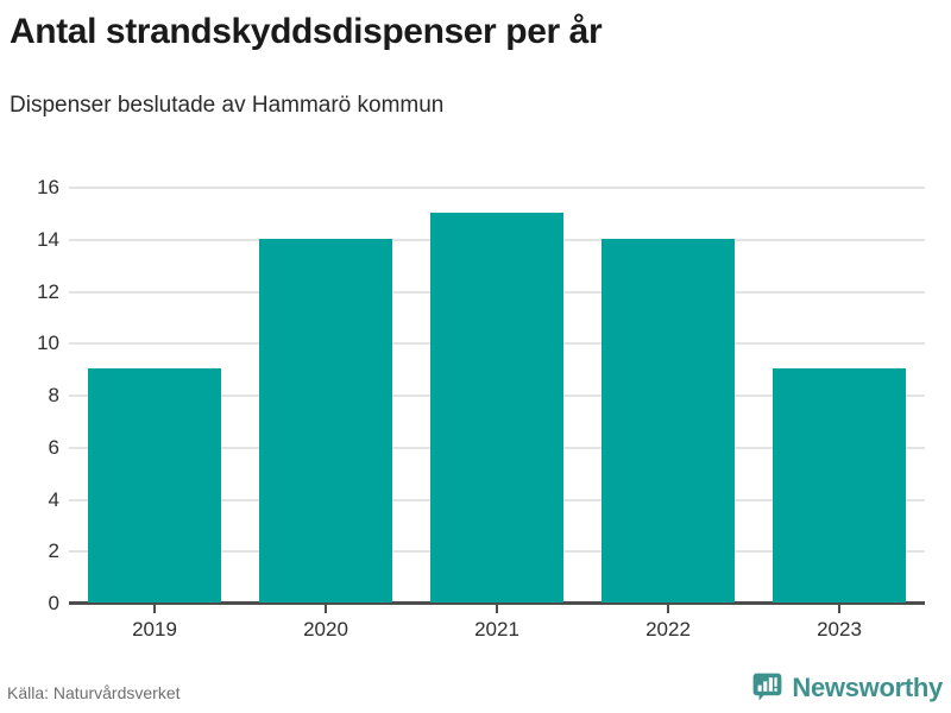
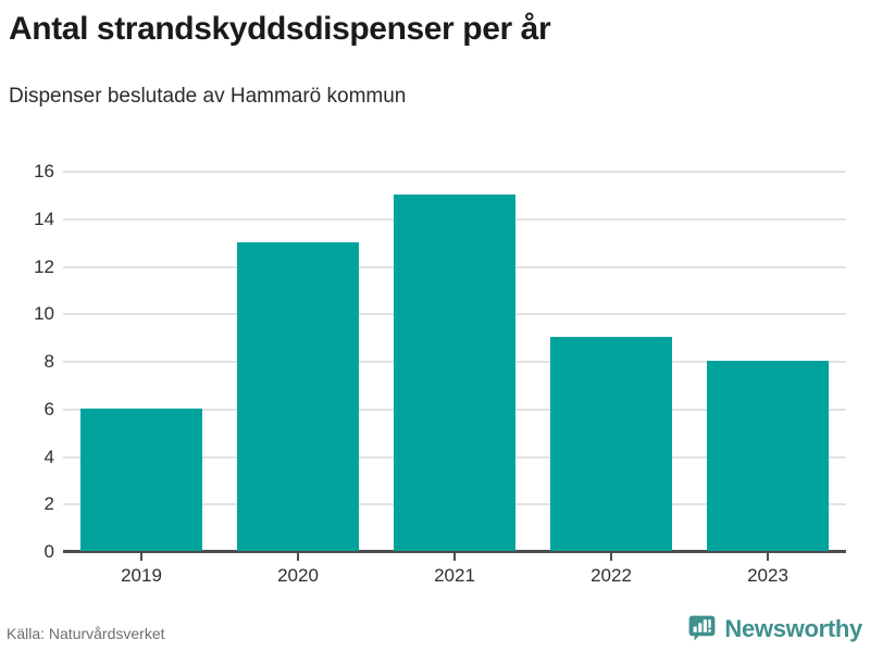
2019: 9 -> 6
2020: 14 -> 13
2022: 14 -> 9
2023: 9 -> 8
